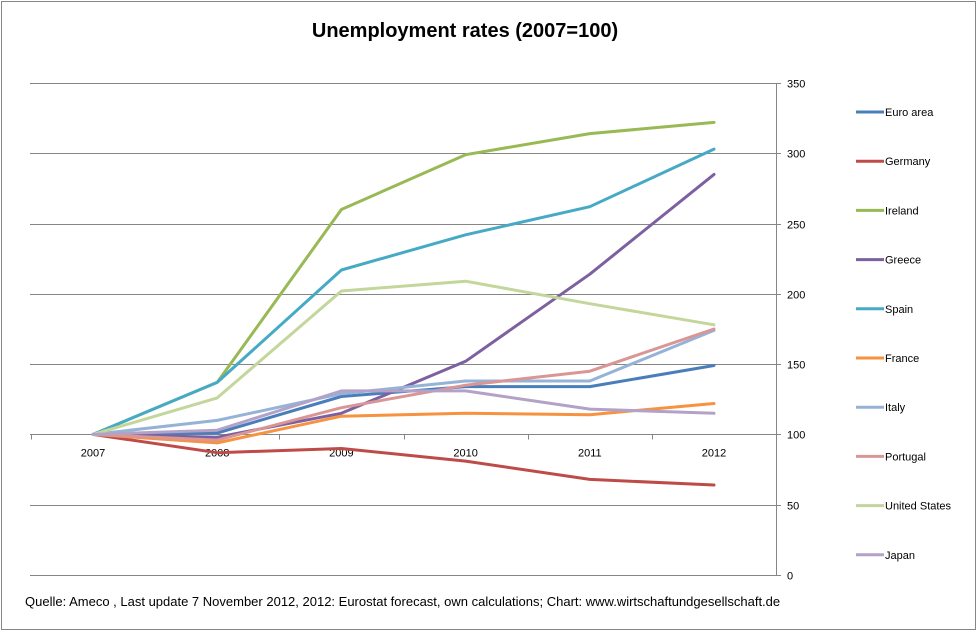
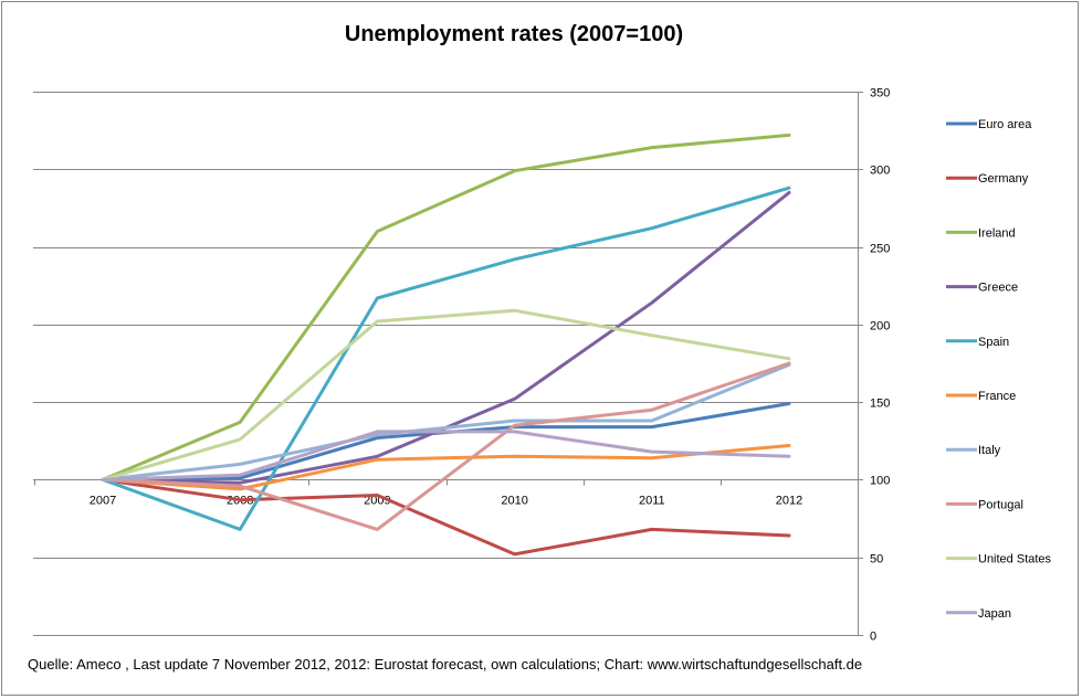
Spain/2008: 137 -> 68
Portugal/2009: 119 -> 68
Germany/2010: 81 -> 52
Spain/2012: 303 -> 288
